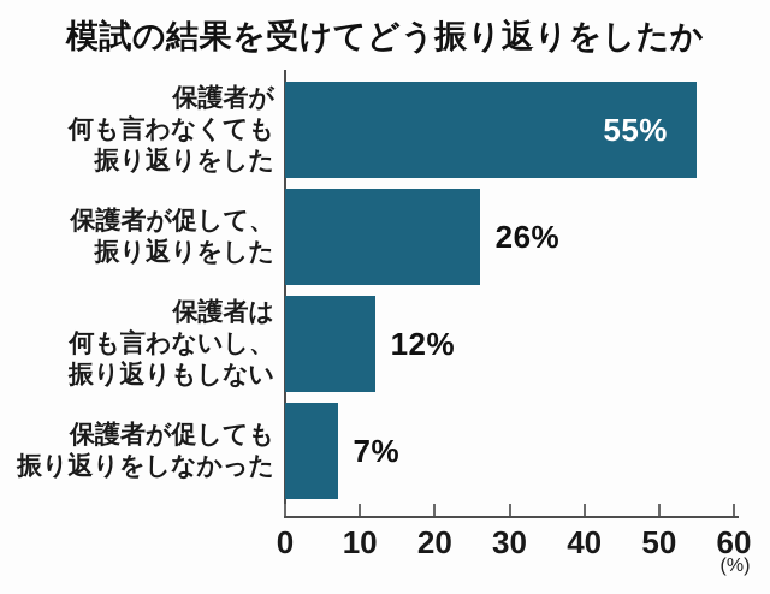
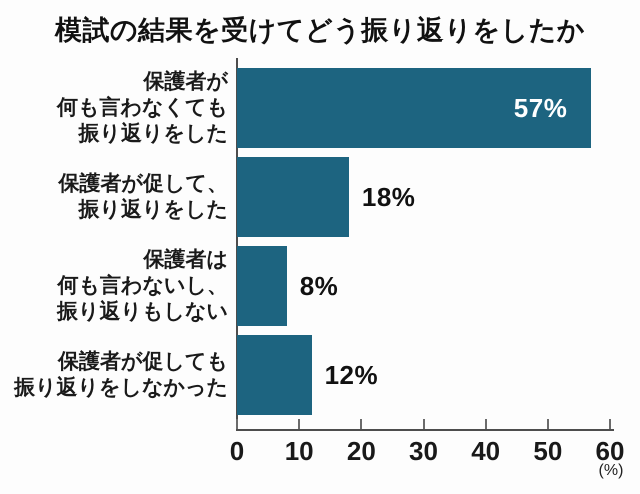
保護者が 何も言わなくても 振り返りをした: 55% -> 57%
保護者が促して、 振り返りをした: 26% -> 18%
保護者は 何も言わないし、 振り返りもしない: 12% -> 8%
保護者が促しても 振り返りをしなかった: 7% -> 12%
